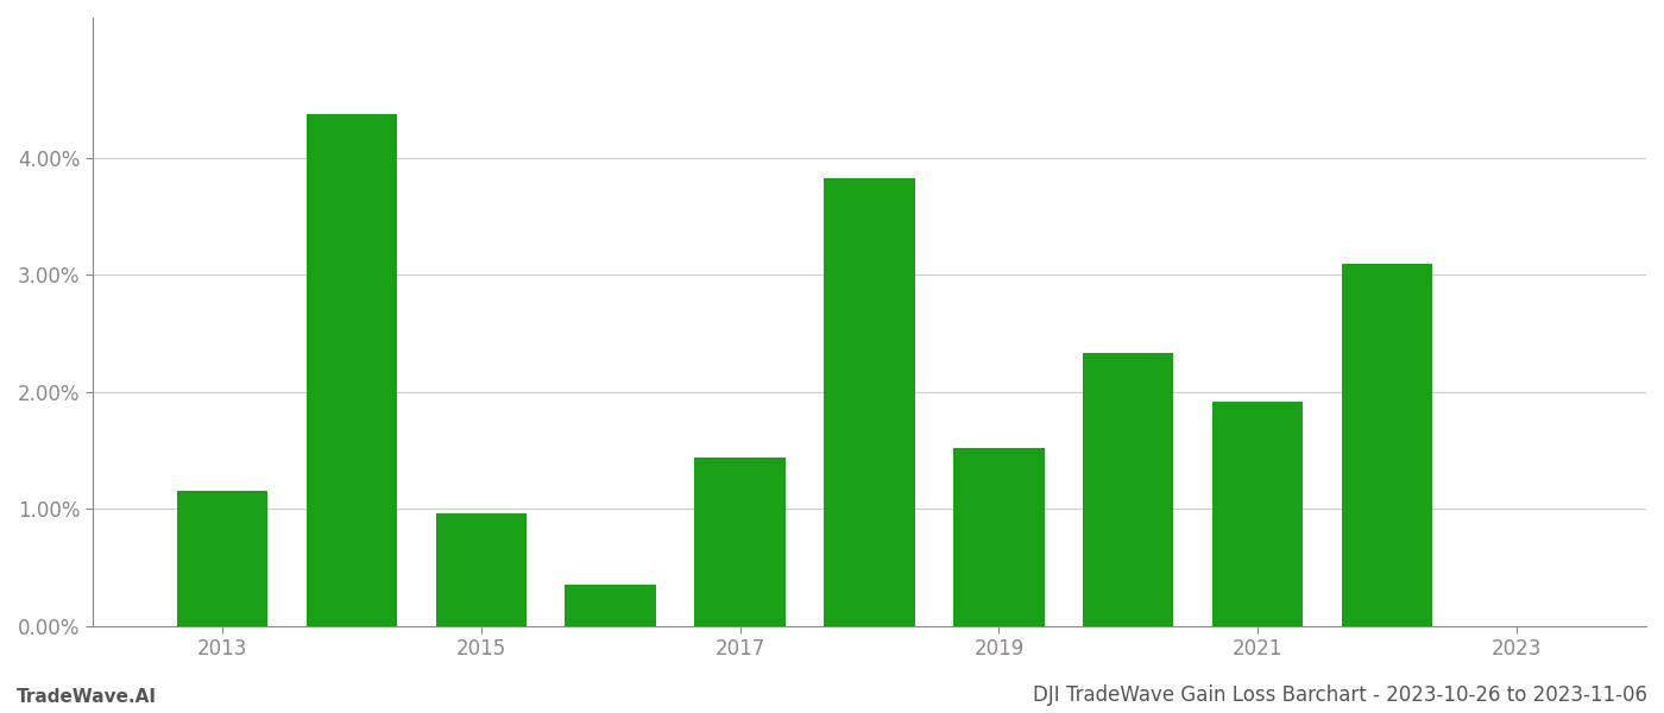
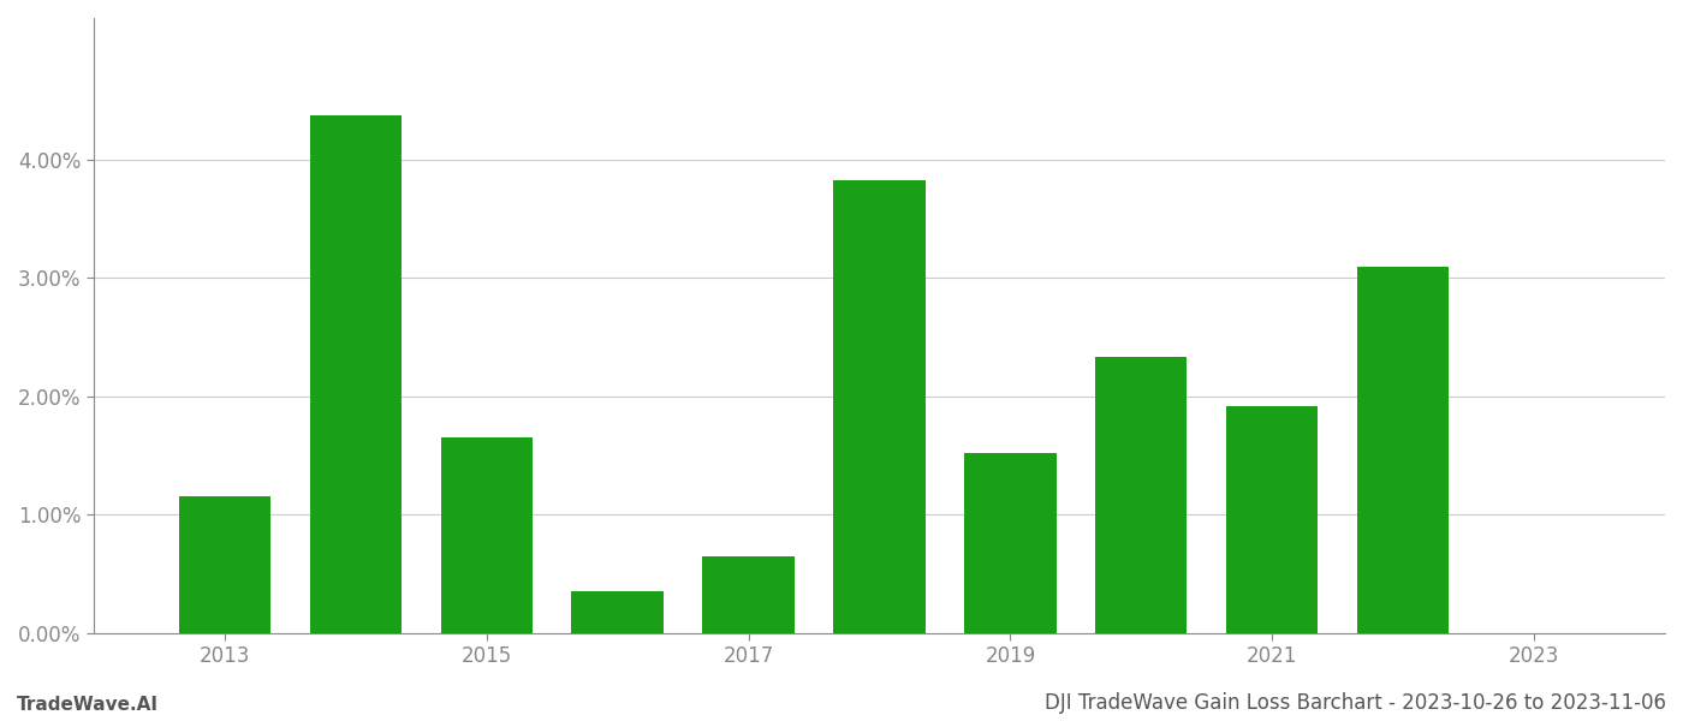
2015: 0.96% -> 1.65%
2017: 1.44% -> 0.65%
